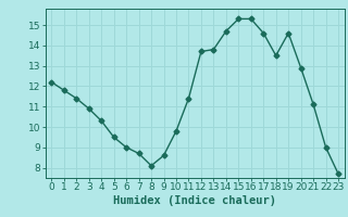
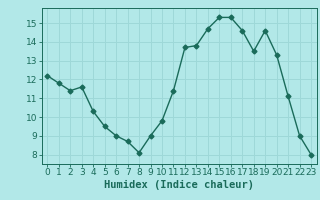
3: 10.9 -> 11.6
9: 8.6 -> 9.0
20: 12.9 -> 13.3
23: 7.7 -> 8.0
